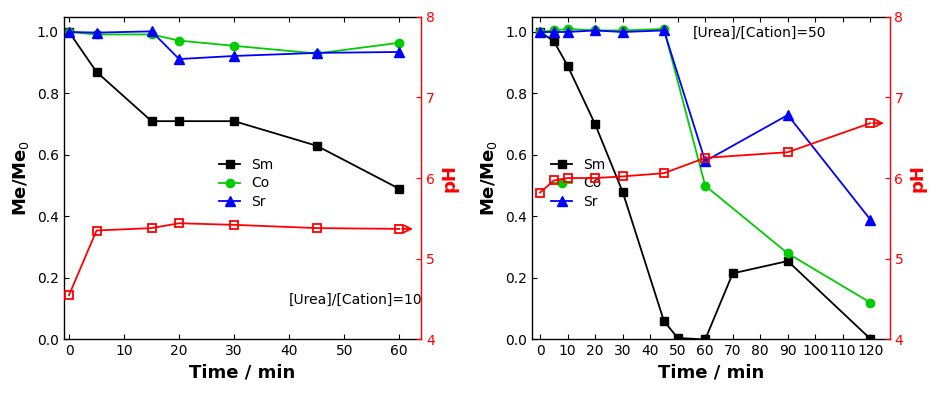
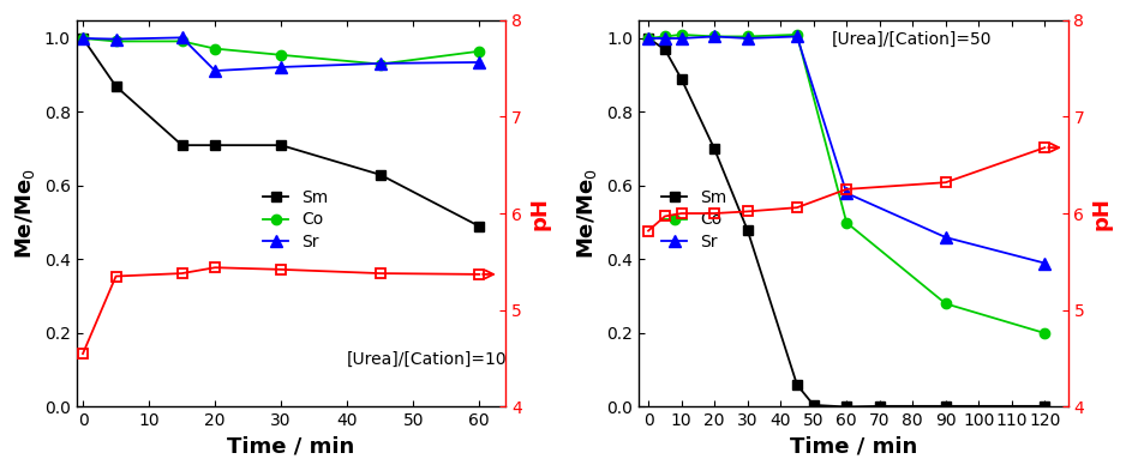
Sm/70: 0.215 -> 0.002
Sm/90: 0.255 -> 0.002
Sr/90: 0.730 -> 0.460
Co/120: 0.120 -> 0.200
